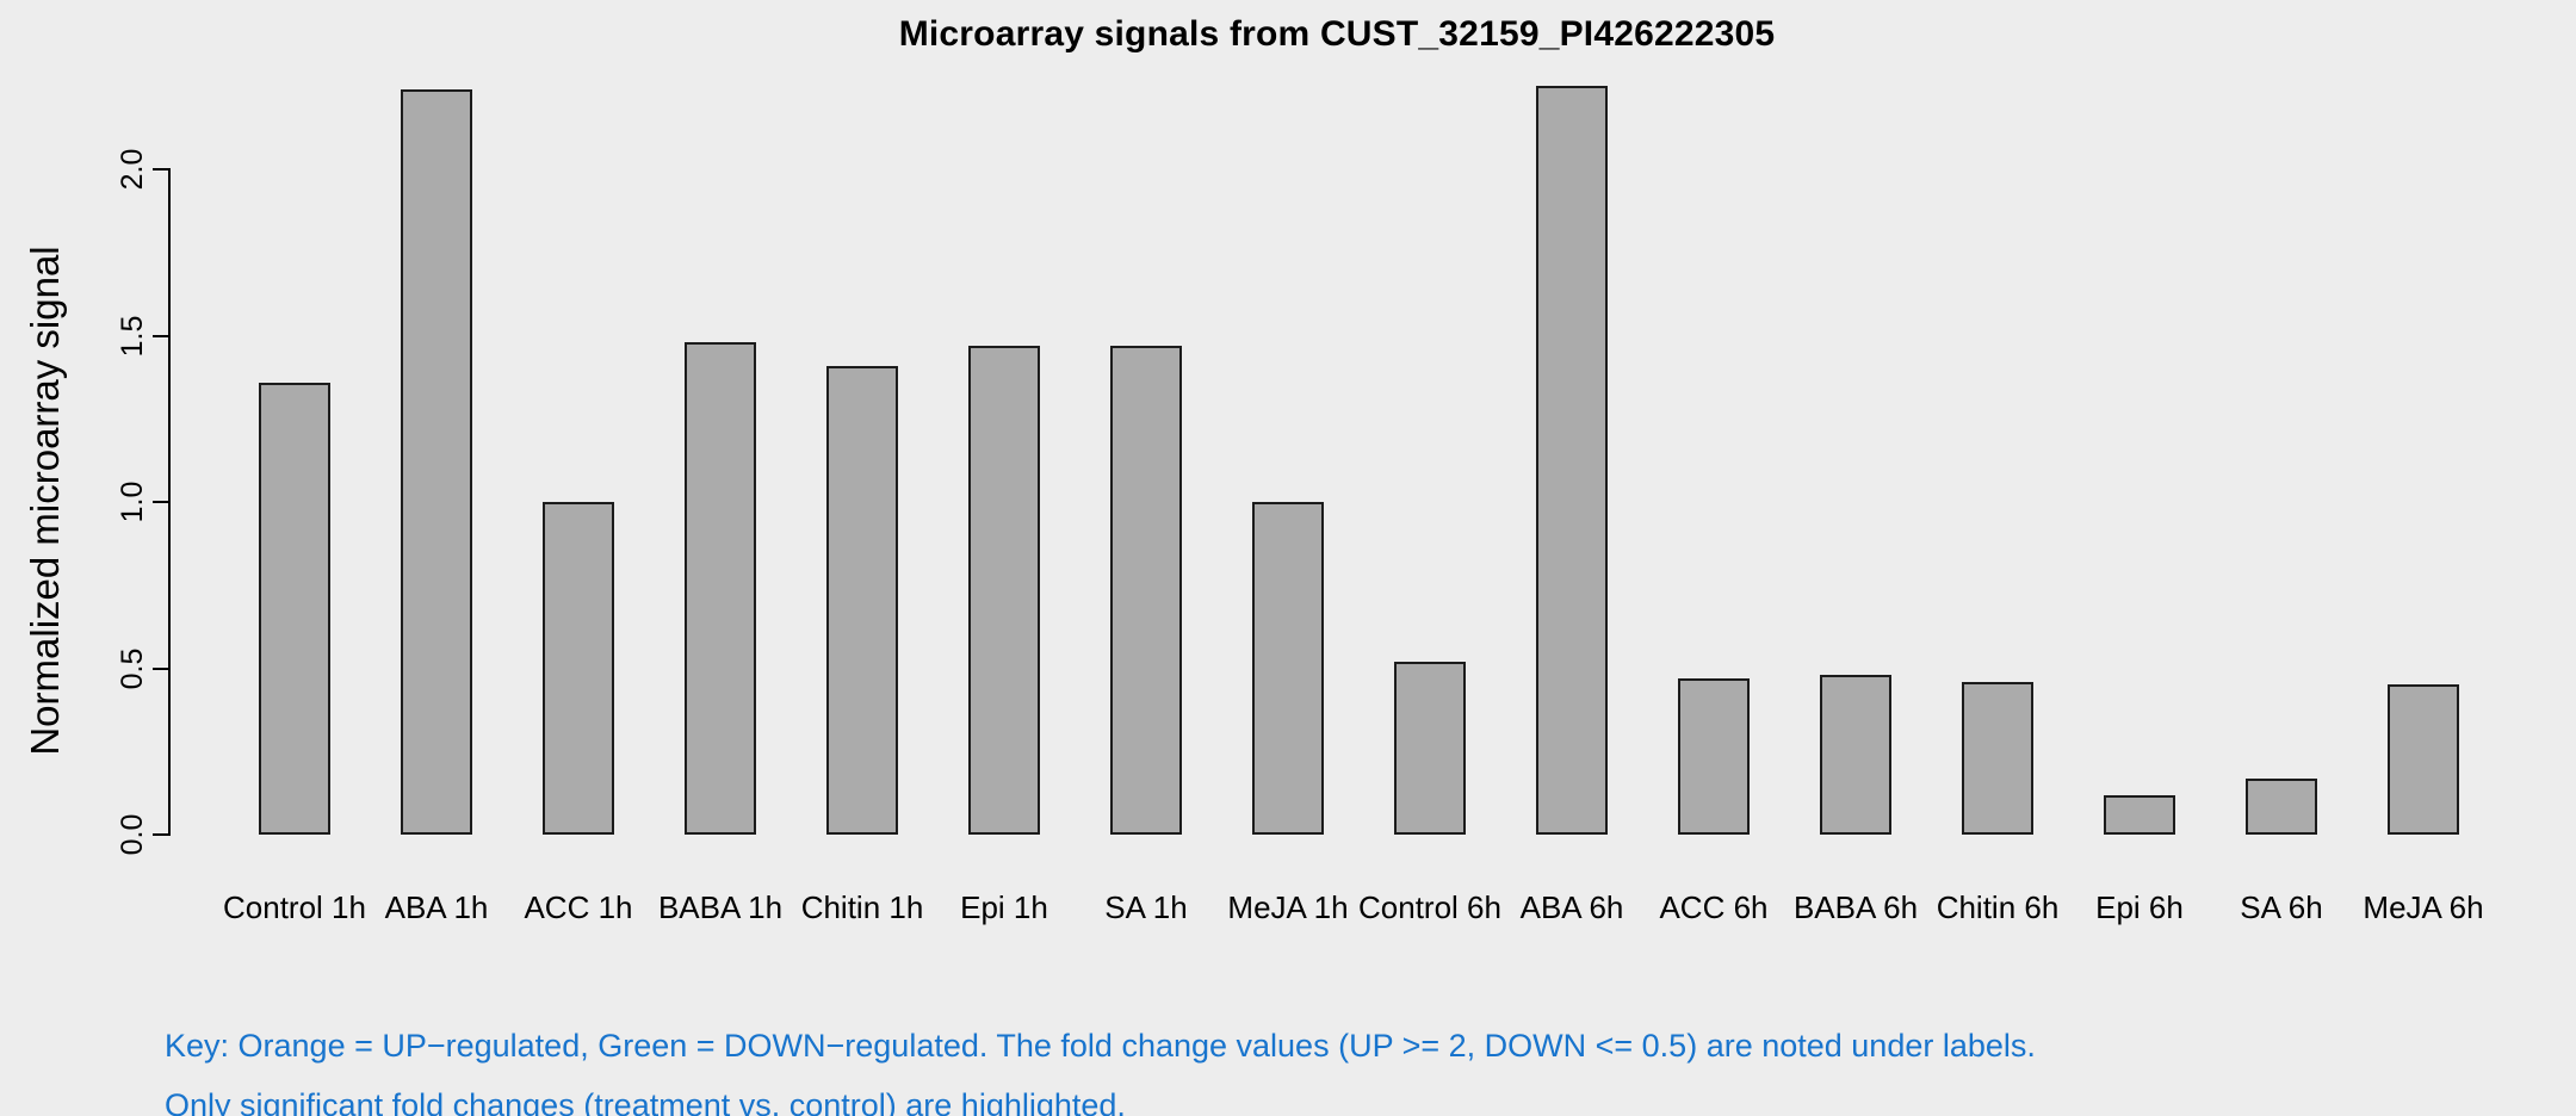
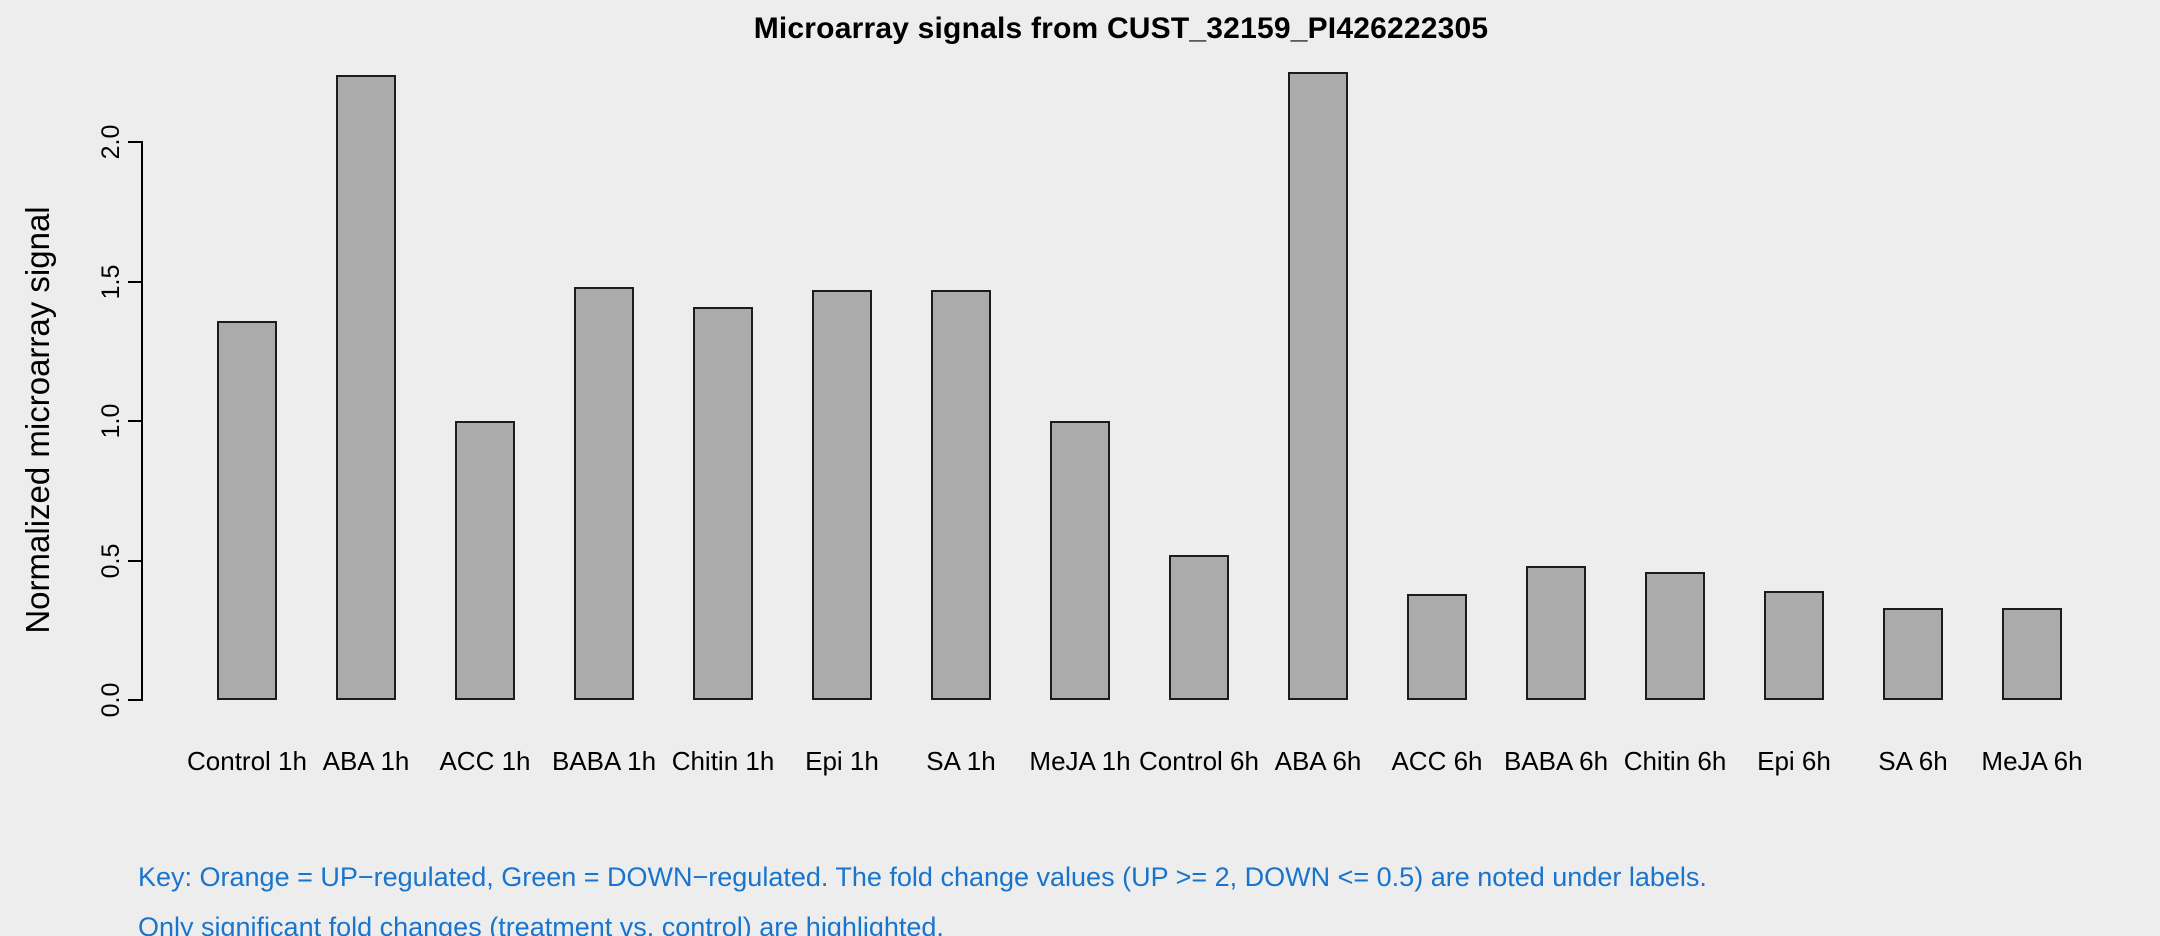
ACC 6h: 0.47 -> 0.38
Epi 6h: 0.12 -> 0.39
SA 6h: 0.17 -> 0.33
MeJA 6h: 0.45 -> 0.33
